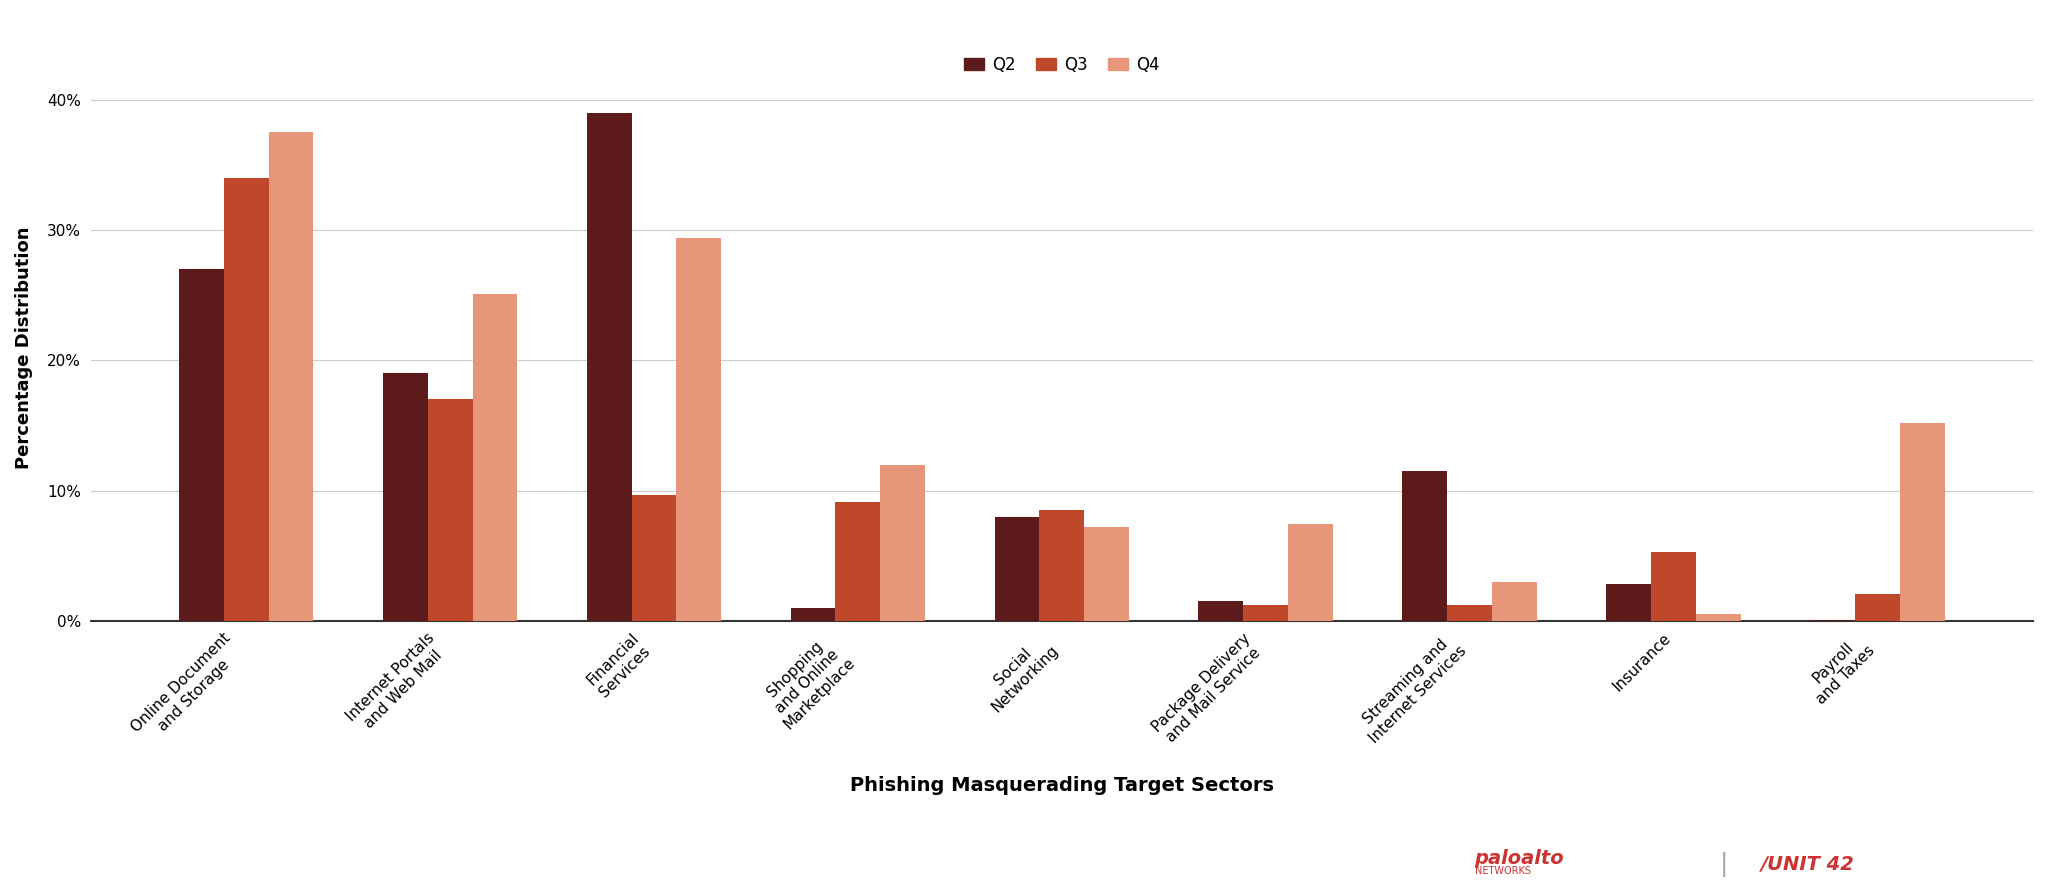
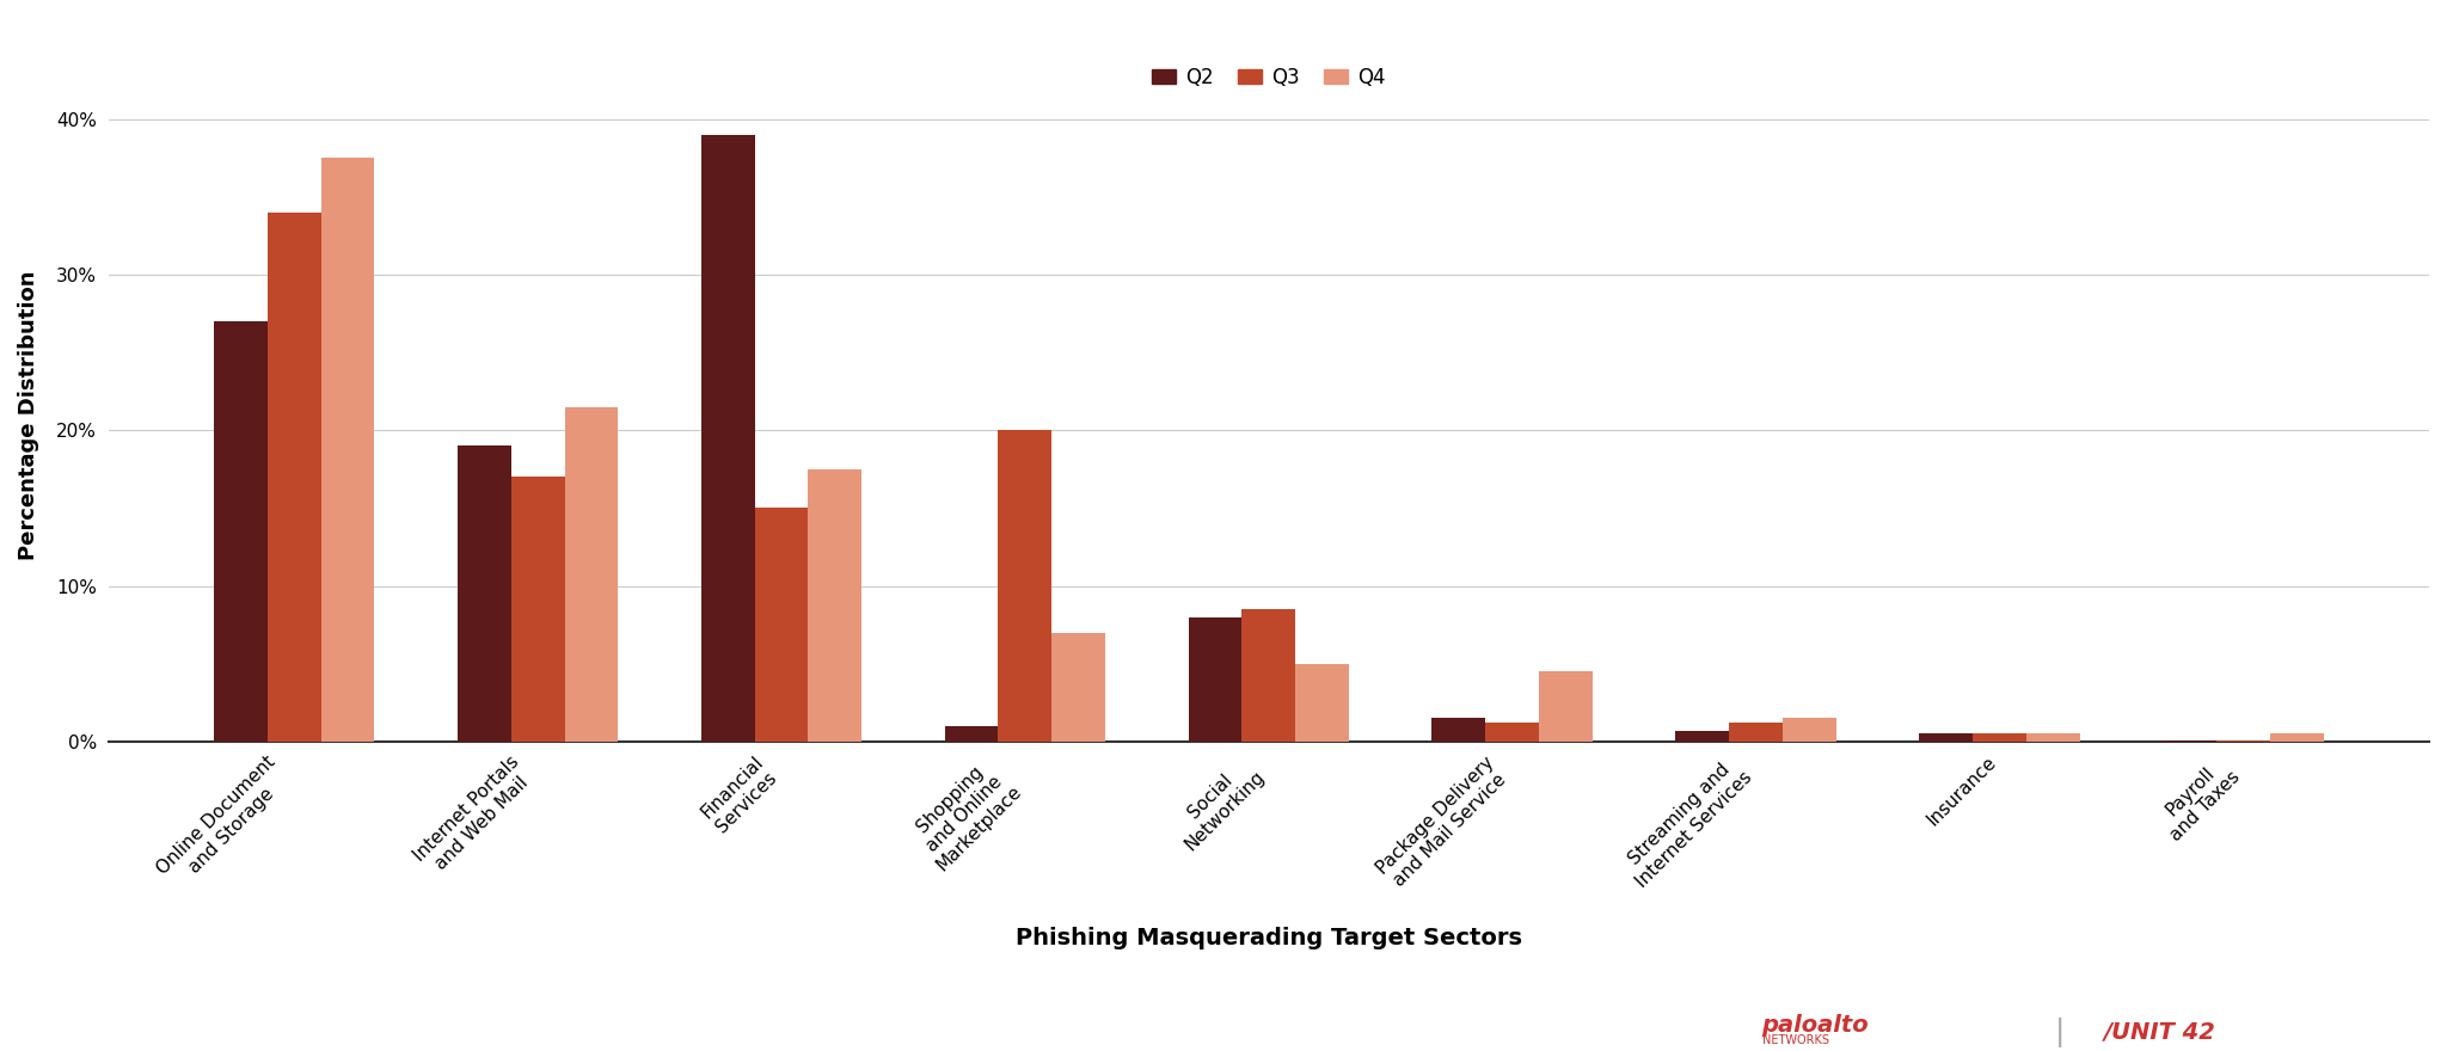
Q4/Internet Portals and Web Mail: 25.1% -> 21.5%
Q3/Financial Services: 9.7% -> 15.0%
Q4/Financial Services: 29.4% -> 17.5%
Q3/Shopping and Online Marketplace: 9.1% -> 20.0%
Q4/Shopping and Online Marketplace: 12.0% -> 7.0%
Q4/Social Networking: 7.2% -> 5.0%
Q4/Package Delivery and Mail Service: 7.4% -> 4.5%
Q2/Streaming and Internet Services: 11.5% -> 0.7%
Q4/Streaming and Internet Services: 3.0% -> 1.5%
Q2/Insurance: 2.8% -> 0.5%
Q3/Insurance: 5.3% -> 0.5%
Q3/Payroll and Taxes: 2.1% -> 0.1%
Q4/Payroll and Taxes: 15.2% -> 0.5%
